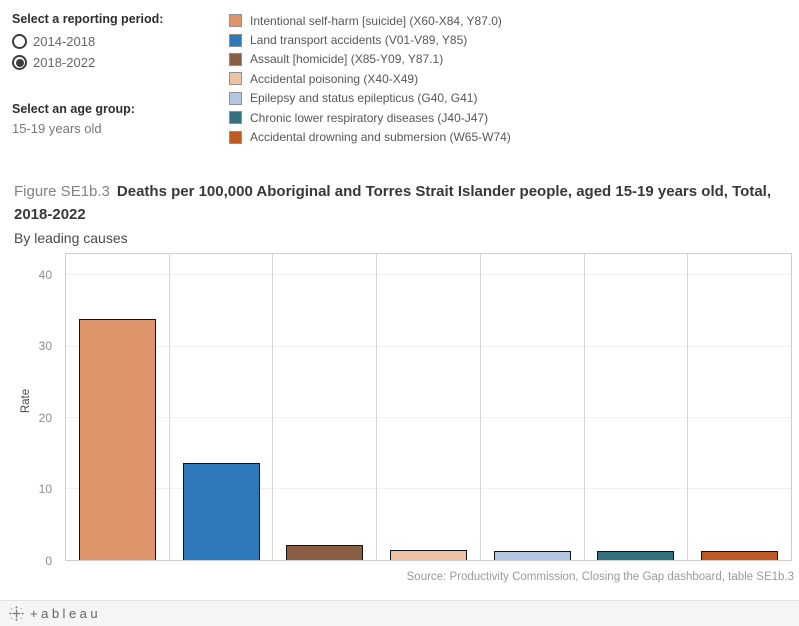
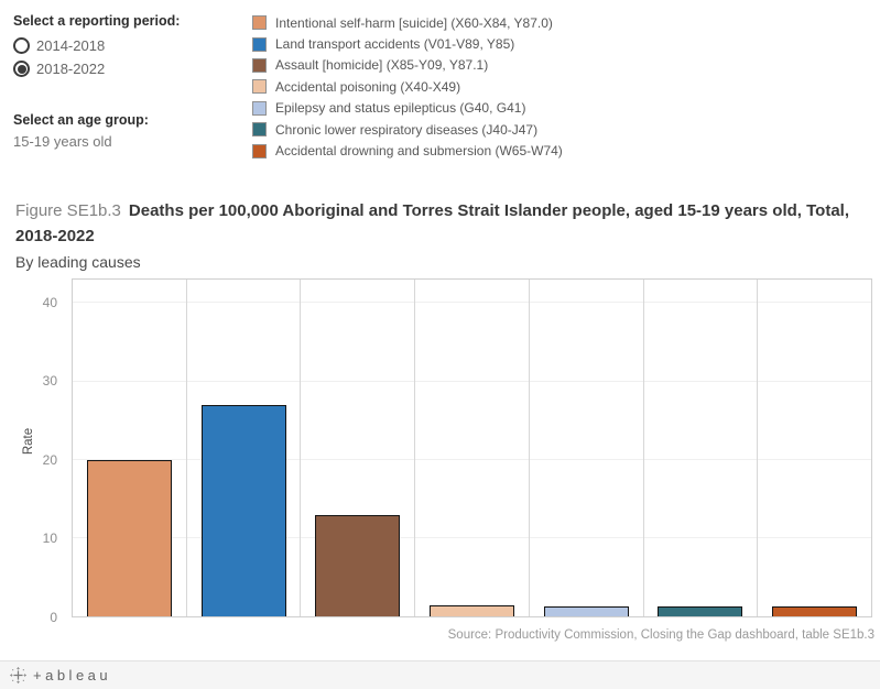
Intentional self-harm [suicide] (X60-X84, Y87.0): 34 -> 20
Land transport accidents (V01-V89, Y85): 14 -> 27
Assault [homicide] (X85-Y09, Y87.1): 2 -> 13
